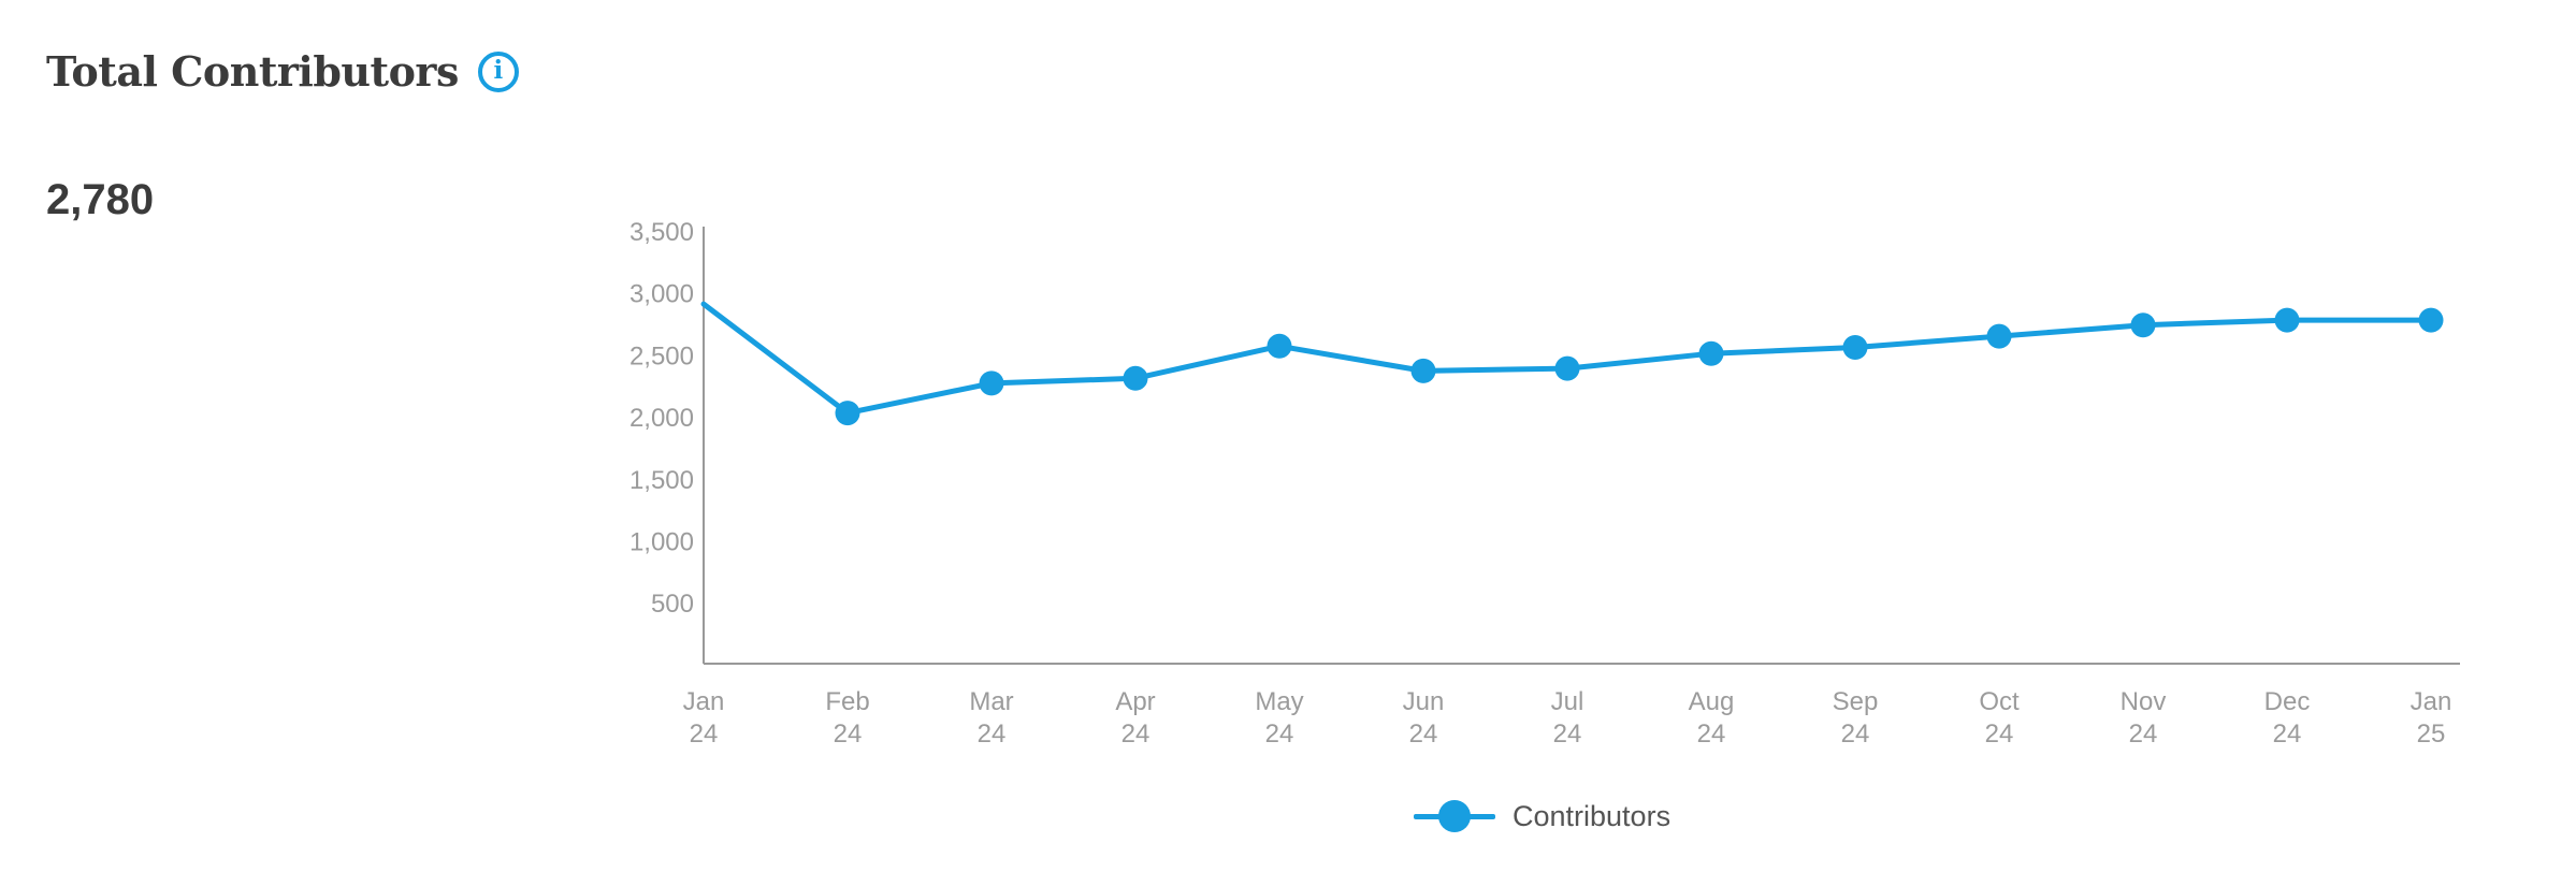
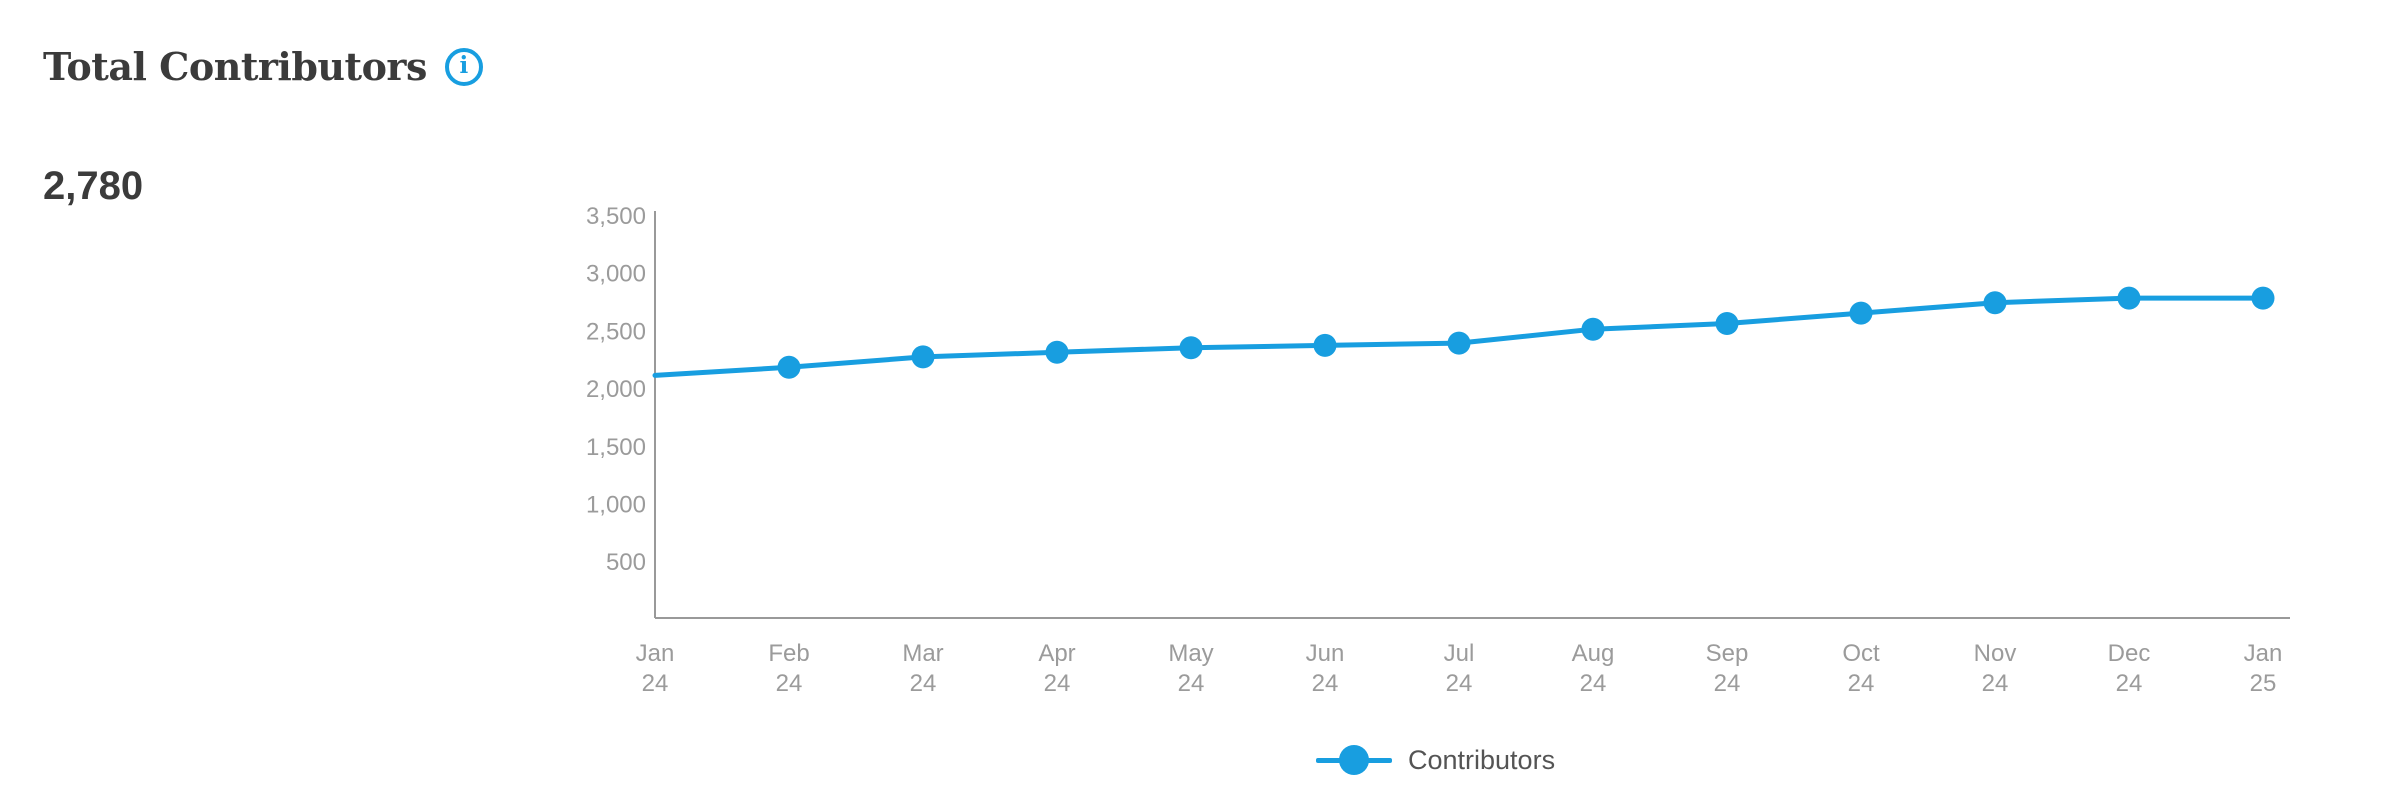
Jan 24: 2910 -> 2110
Feb 24: 2030 -> 2180
May 24: 2570 -> 2350
